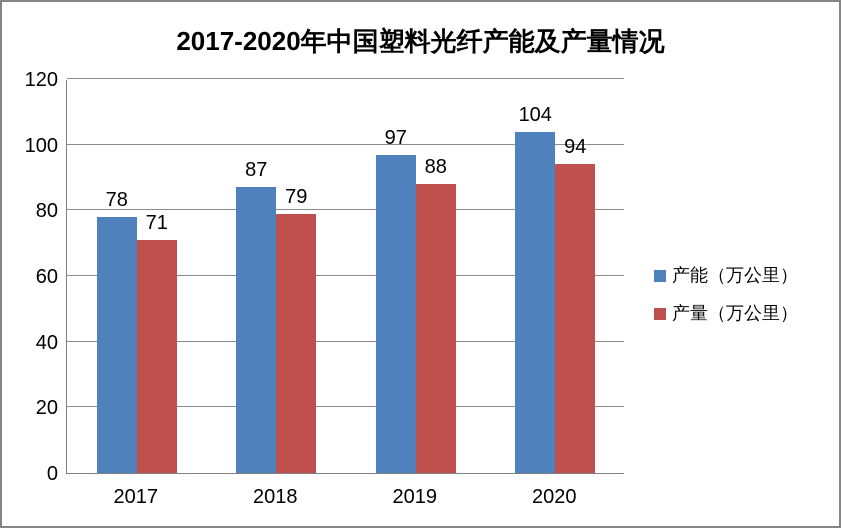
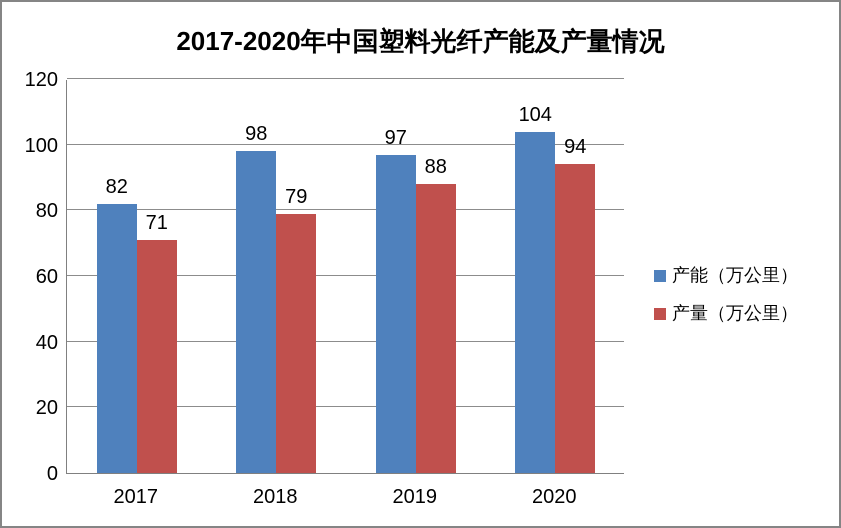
产能（万公里）/2017: 78 -> 82
产能（万公里）/2018: 87 -> 98
